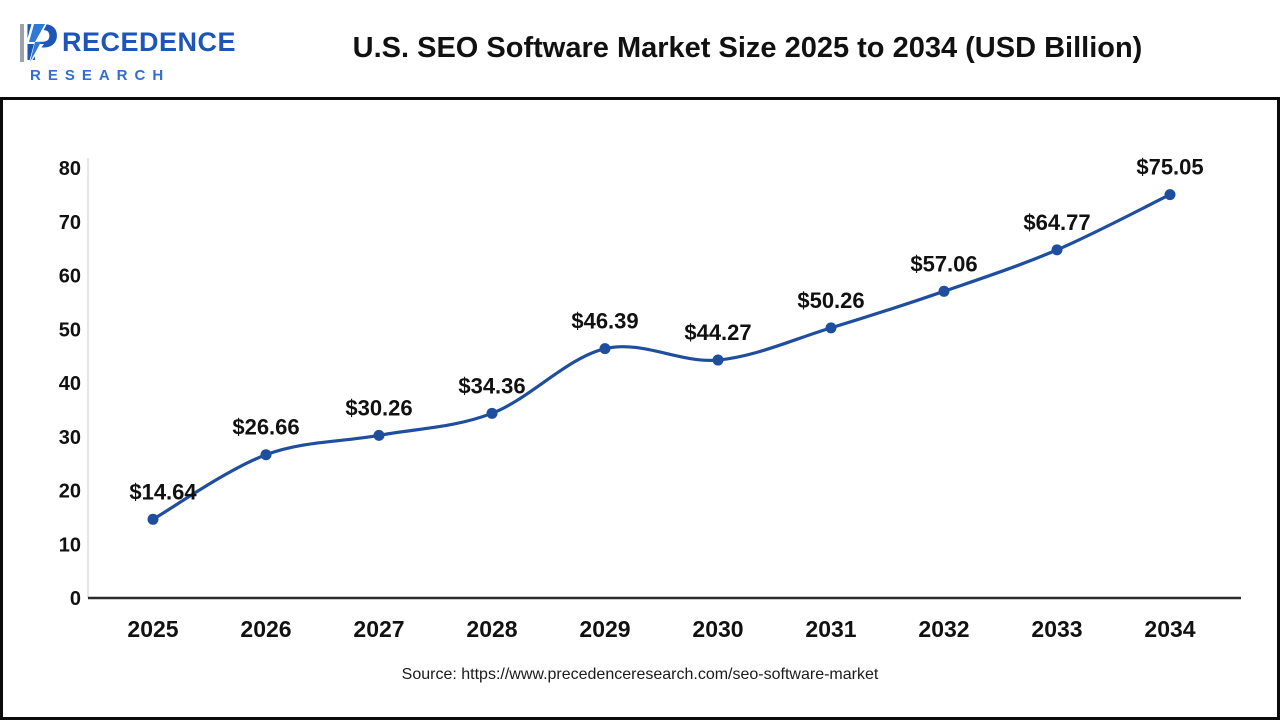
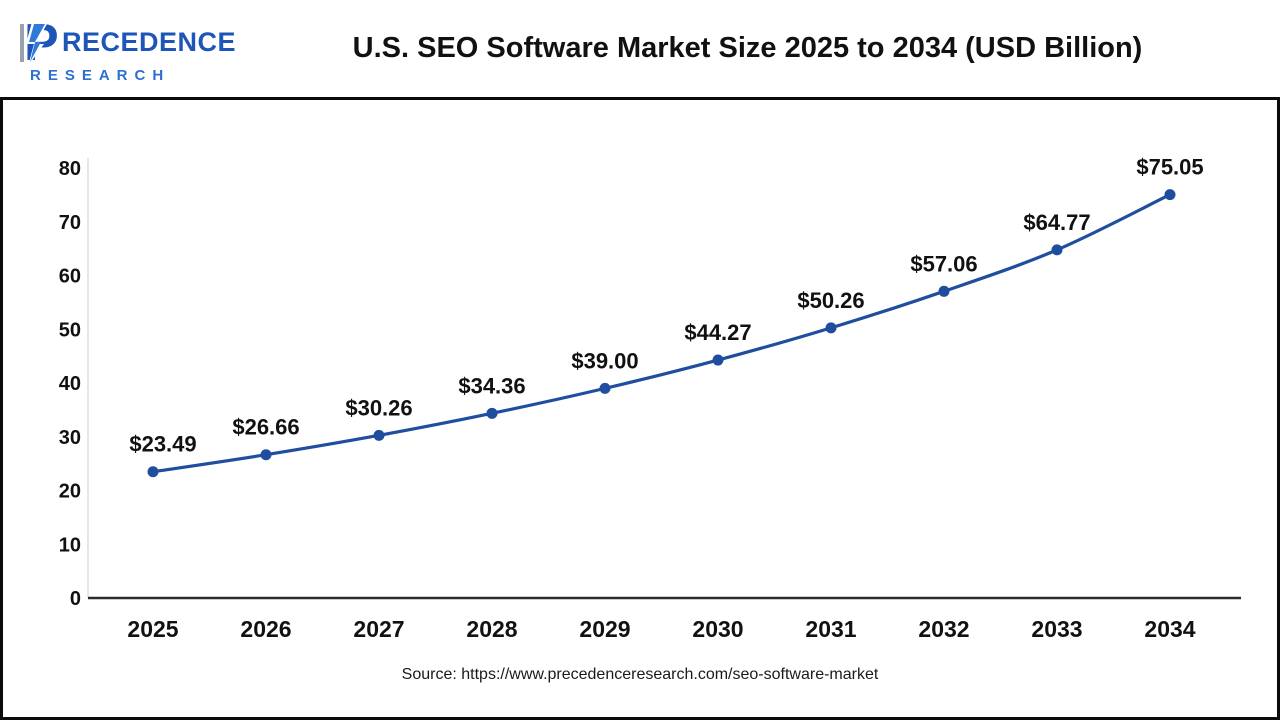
2025: $14.64 -> $23.49
2029: $46.39 -> $39.00
